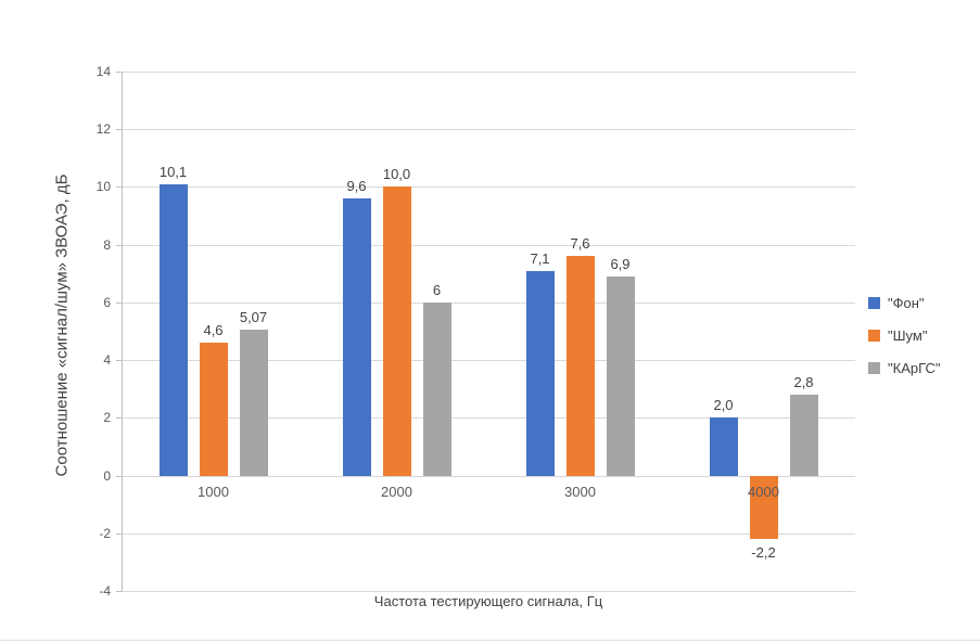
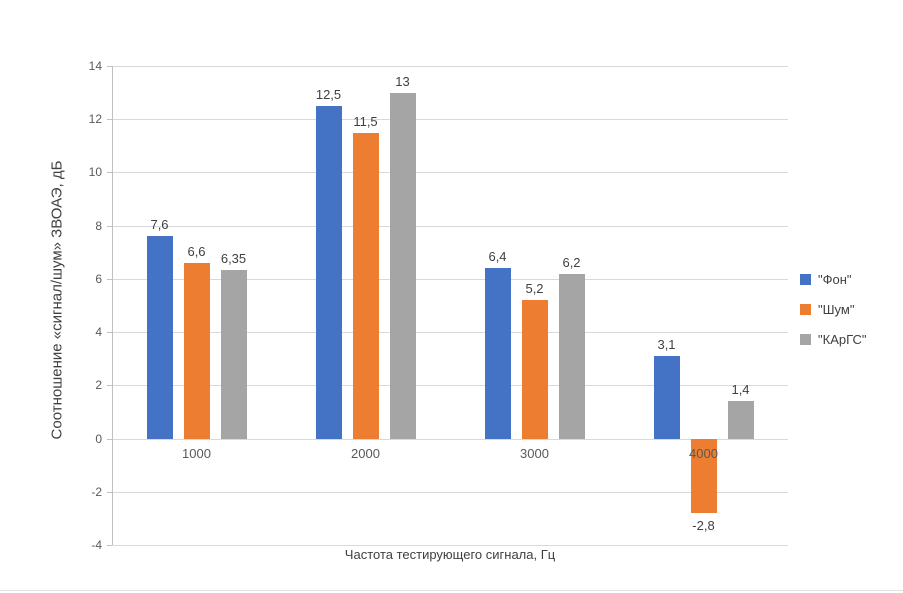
"Фон"/1000: 10,1 -> 7,6
"Шум"/1000: 4,6 -> 6,6
"КАрГС"/1000: 5,07 -> 6,35
"Фон"/2000: 9,6 -> 12,5
"Шум"/2000: 10,0 -> 11,5
"КАрГС"/2000: 6 -> 13
"Фон"/3000: 7,1 -> 6,4
"Шум"/3000: 7,6 -> 5,2
"КАрГС"/3000: 6,9 -> 6,2
"Фон"/4000: 2,0 -> 3,1
"Шум"/4000: -2,2 -> -2,8
"КАрГС"/4000: 2,8 -> 1,4
